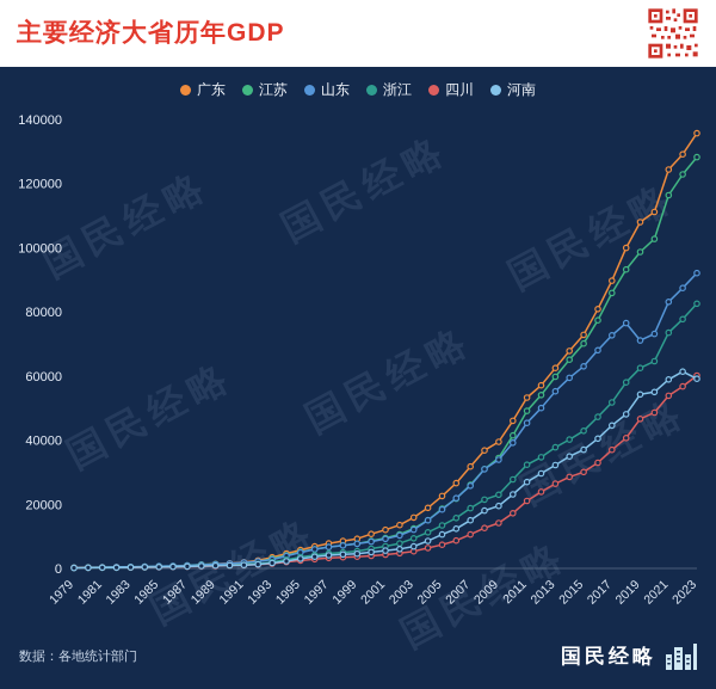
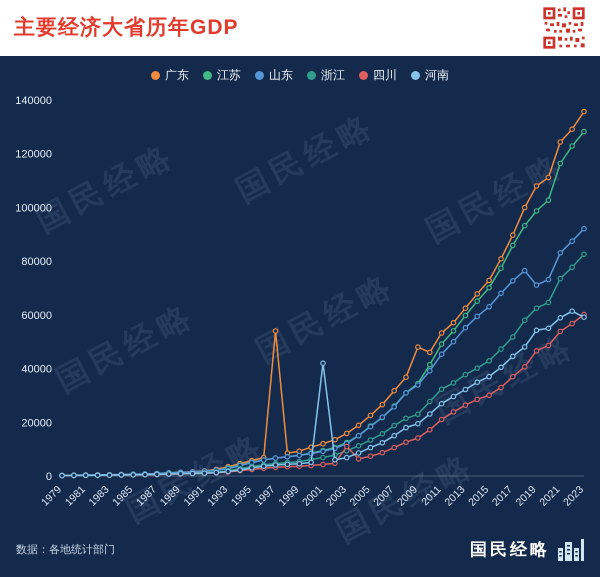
广东/1997: 8000 -> 54000
河南/2001: 6000 -> 42000
四川/2003: 5000 -> 11000
广东/2009: 39000 -> 48000
